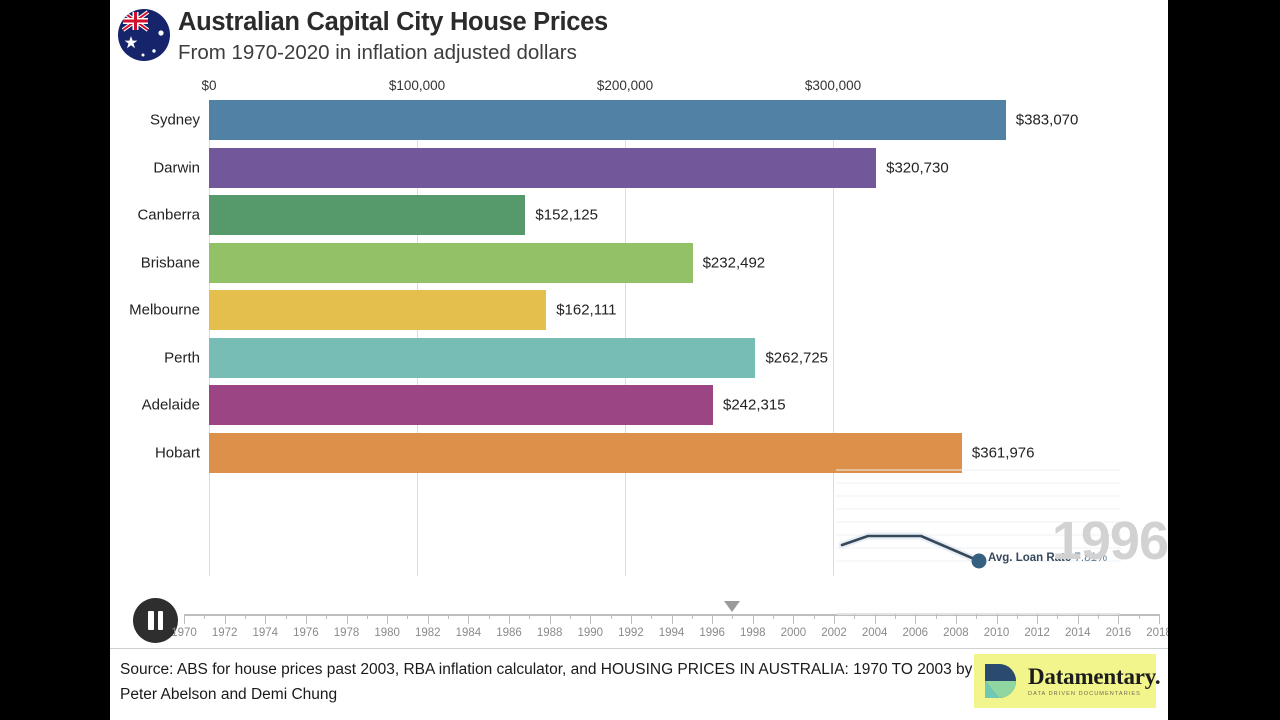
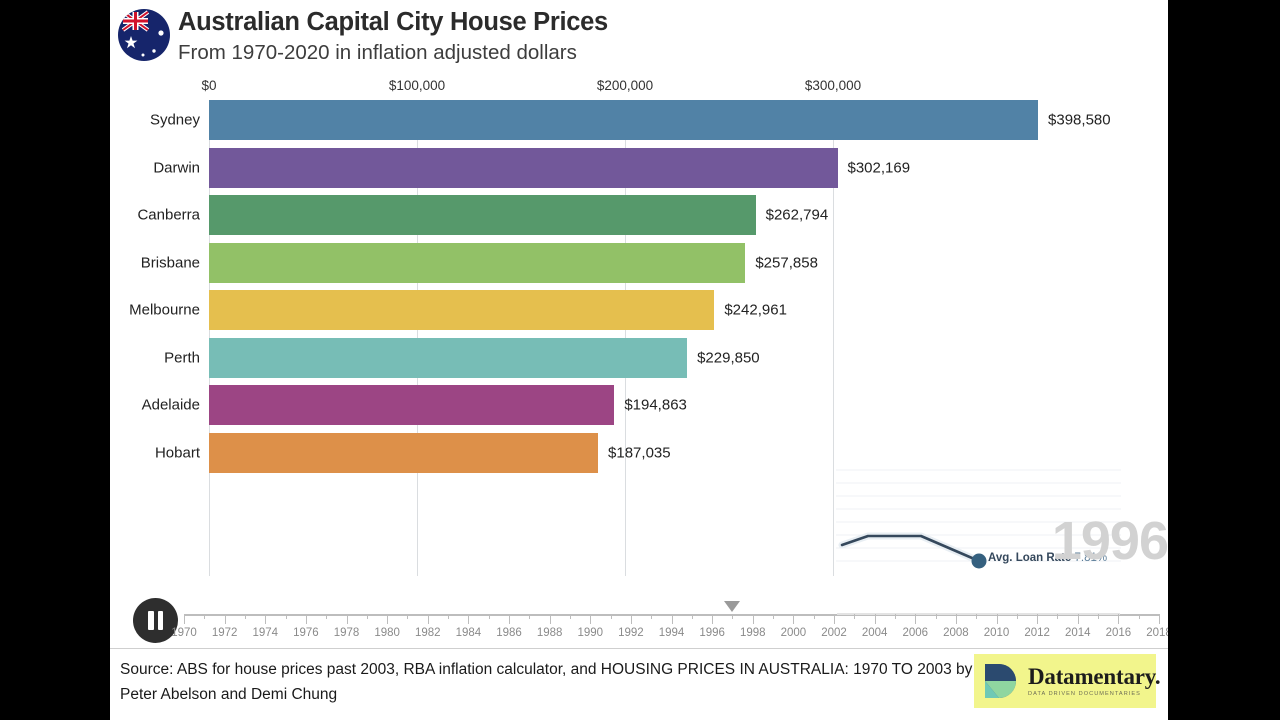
Sydney: $383,070 -> $398,580
Darwin: $320,730 -> $302,169
Canberra: $152,125 -> $262,794
Brisbane: $232,492 -> $257,858
Melbourne: $162,111 -> $242,961
Perth: $262,725 -> $229,850
Adelaide: $242,315 -> $194,863
Hobart: $361,976 -> $187,035
